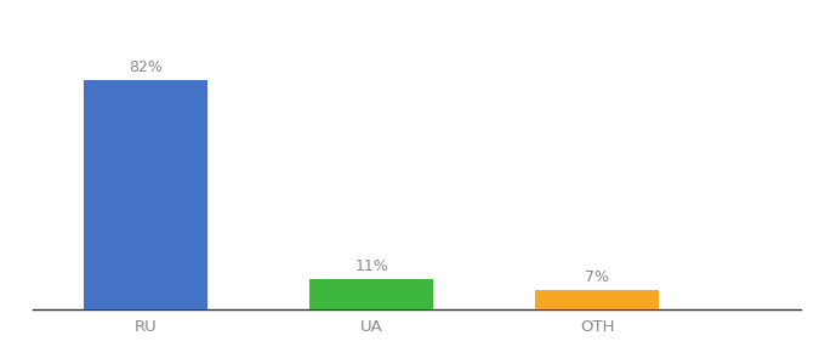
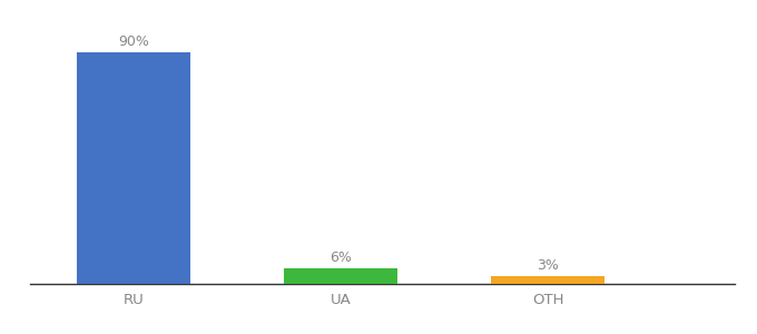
RU: 82% -> 90%
UA: 11% -> 6%
OTH: 7% -> 3%
